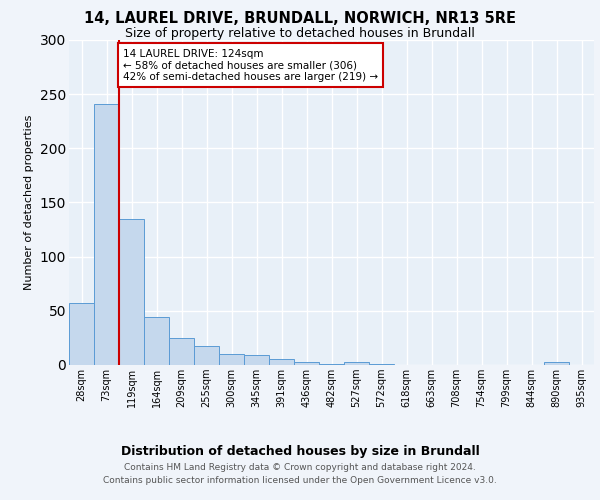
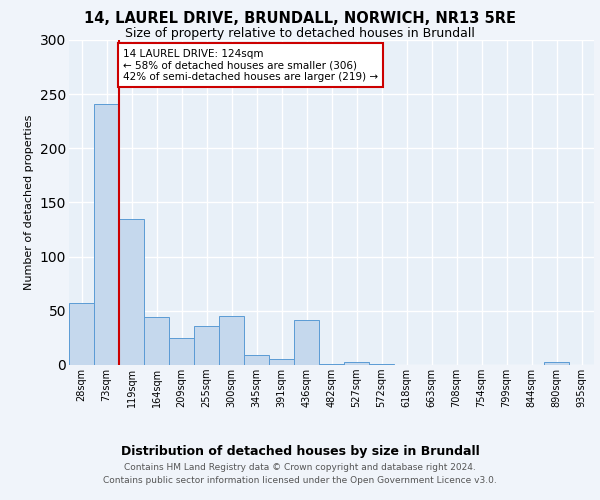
255sqm: 18 -> 36
300sqm: 10 -> 45
436sqm: 3 -> 42
